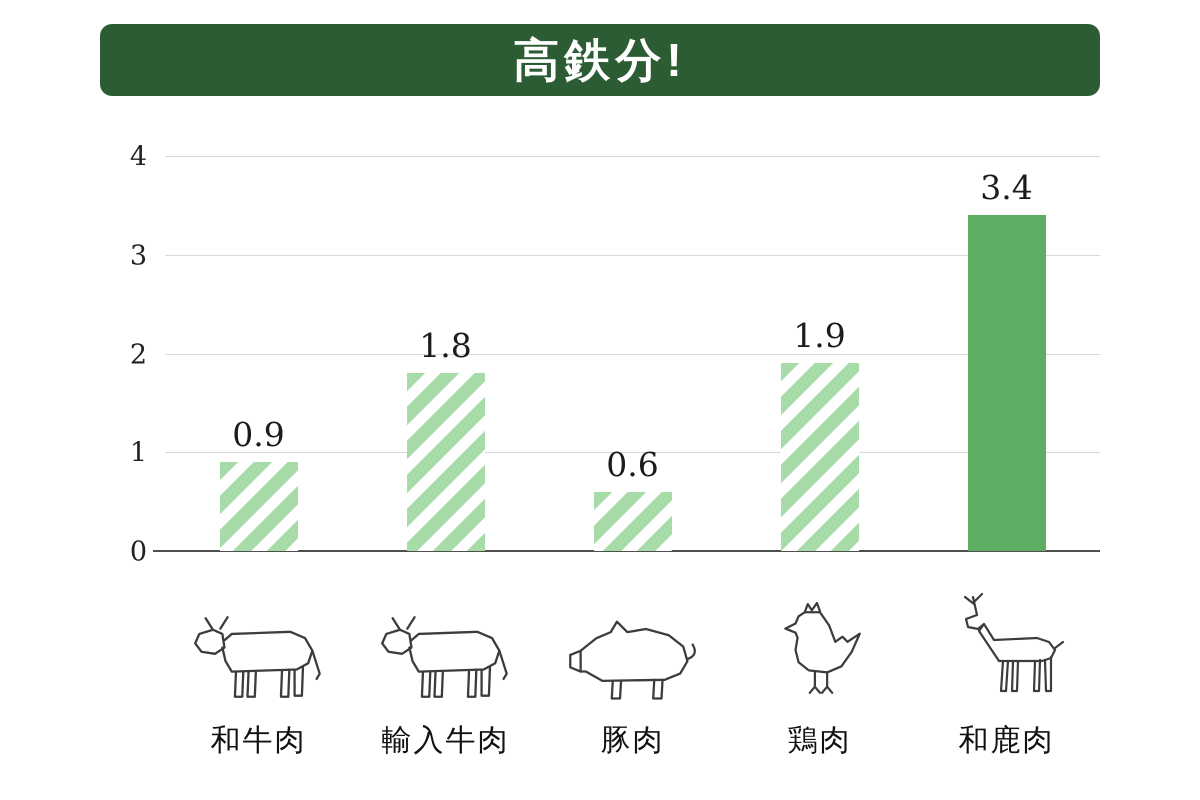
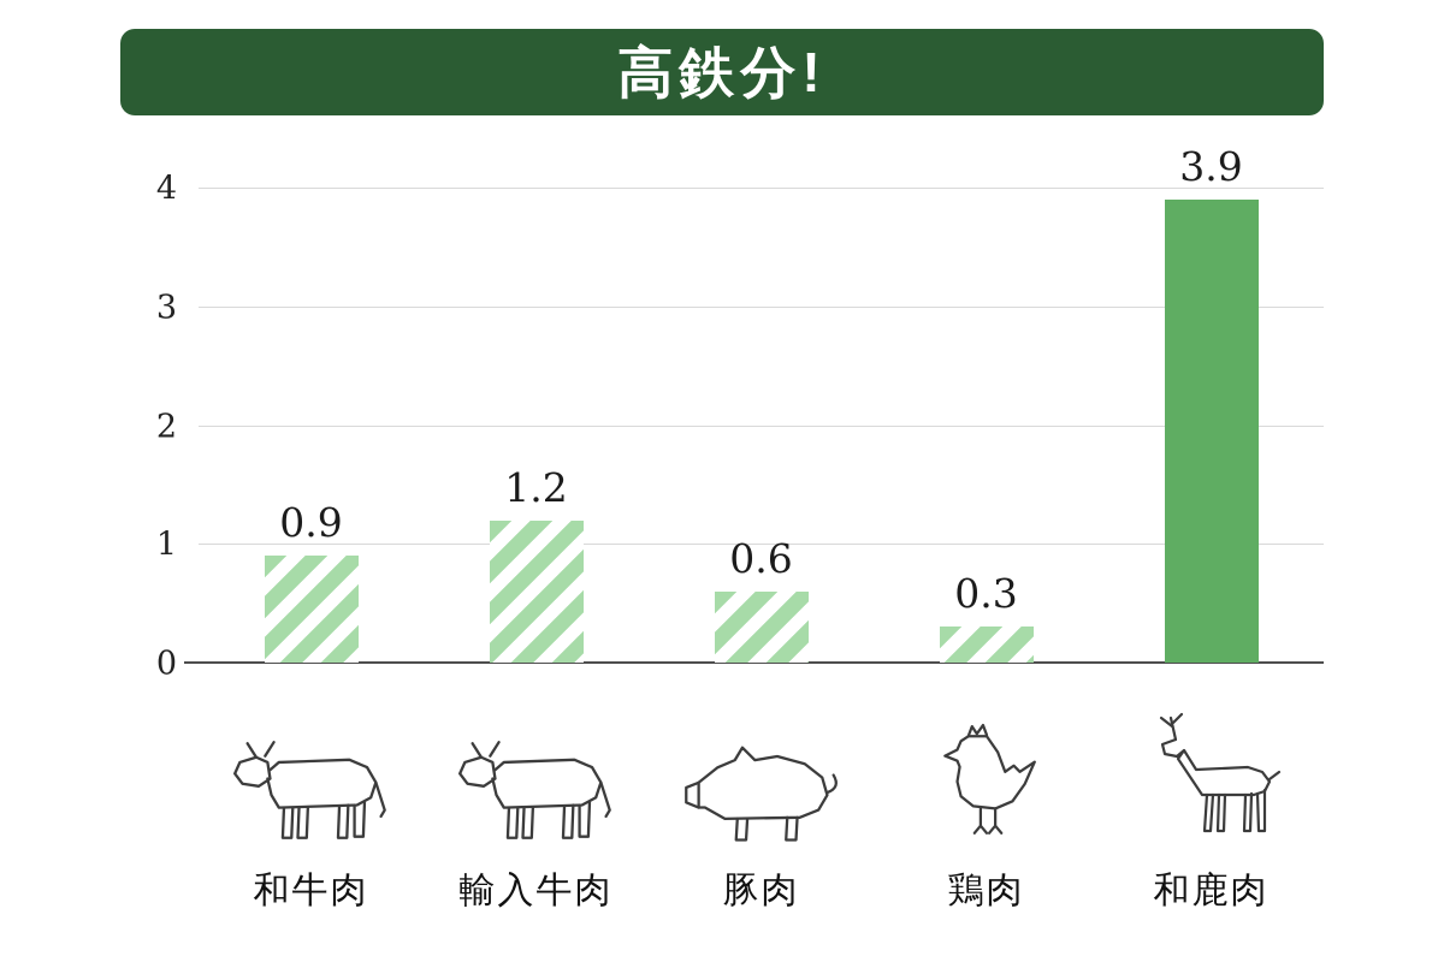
輸入牛肉: 1.8 -> 1.2
鶏肉: 1.9 -> 0.3
和鹿肉: 3.4 -> 3.9
